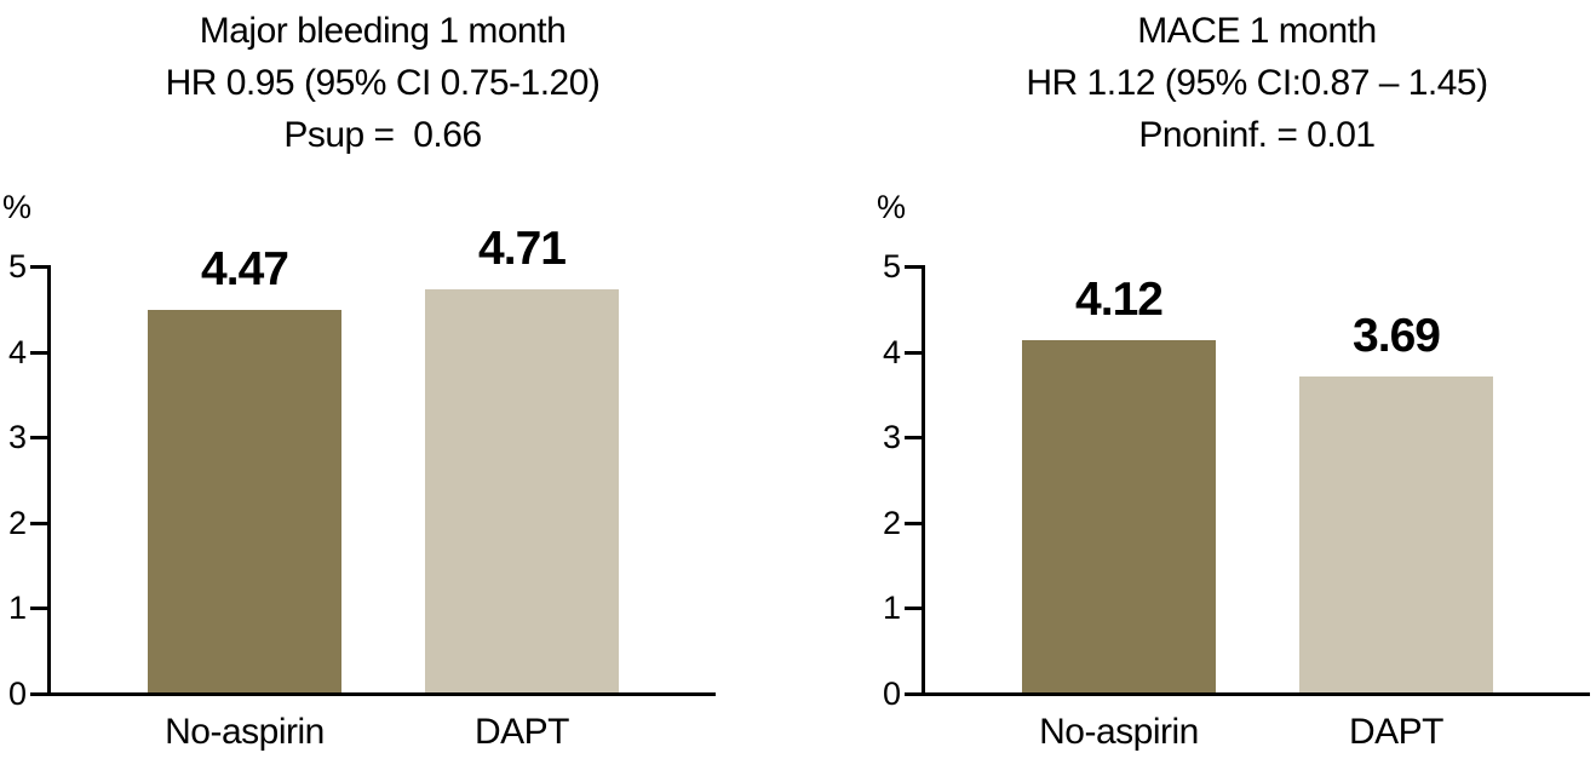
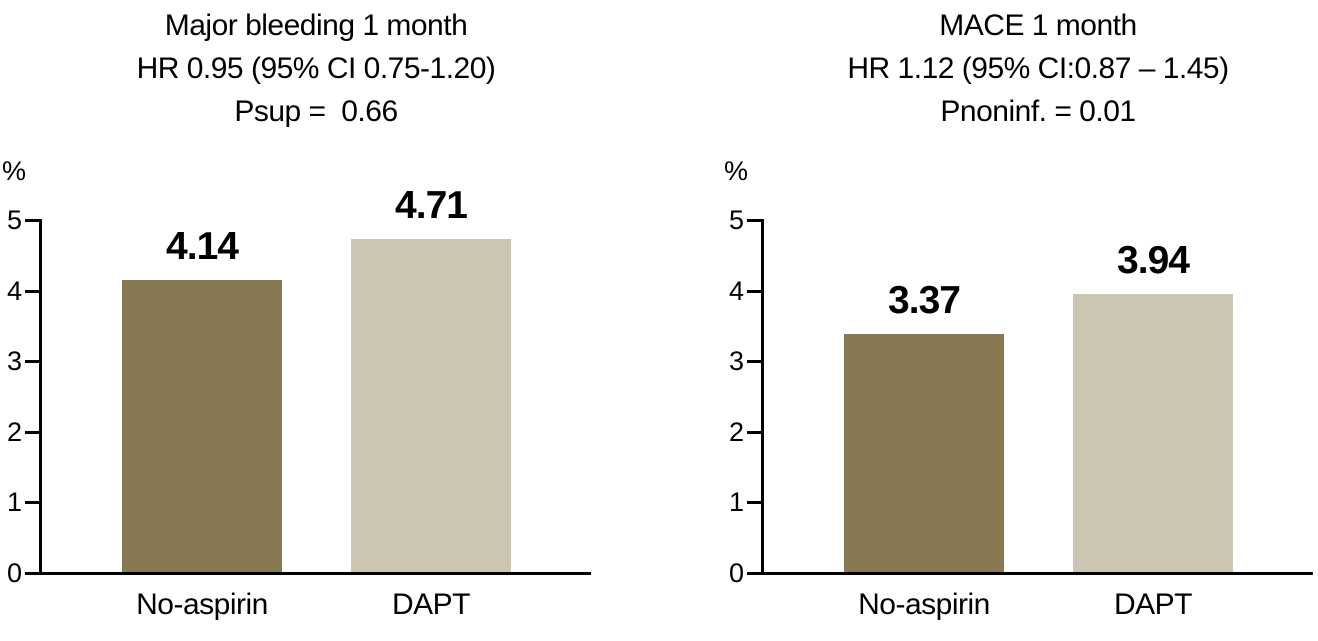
Major bleeding 1 month/No-aspirin: 4.47 -> 4.14
MACE 1 month/No-aspirin: 4.12 -> 3.37
MACE 1 month/DAPT: 3.69 -> 3.94
